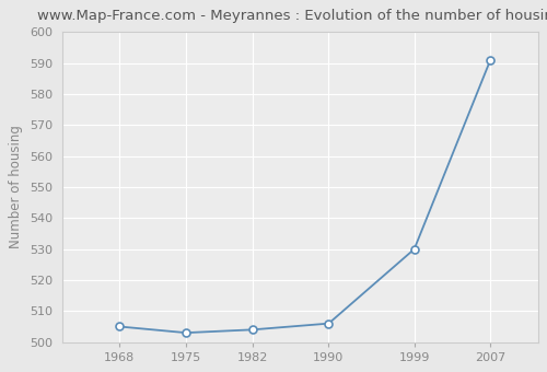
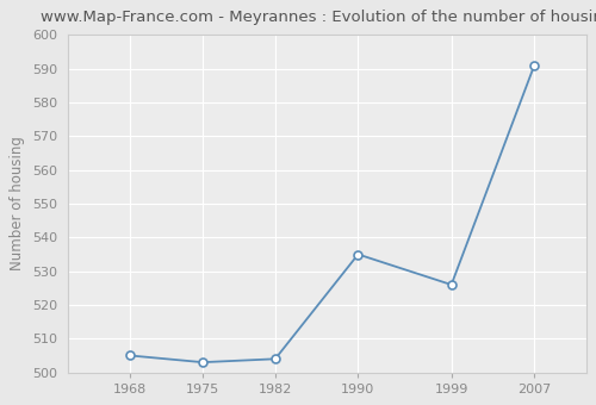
1990: 506 -> 535
1999: 530 -> 526
